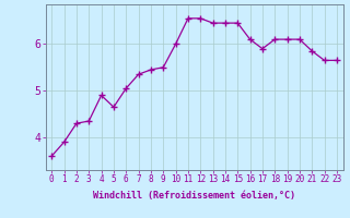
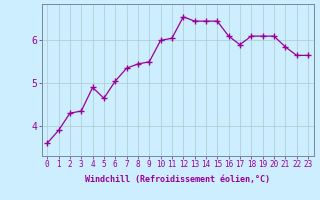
11: 6.55 -> 6.05
